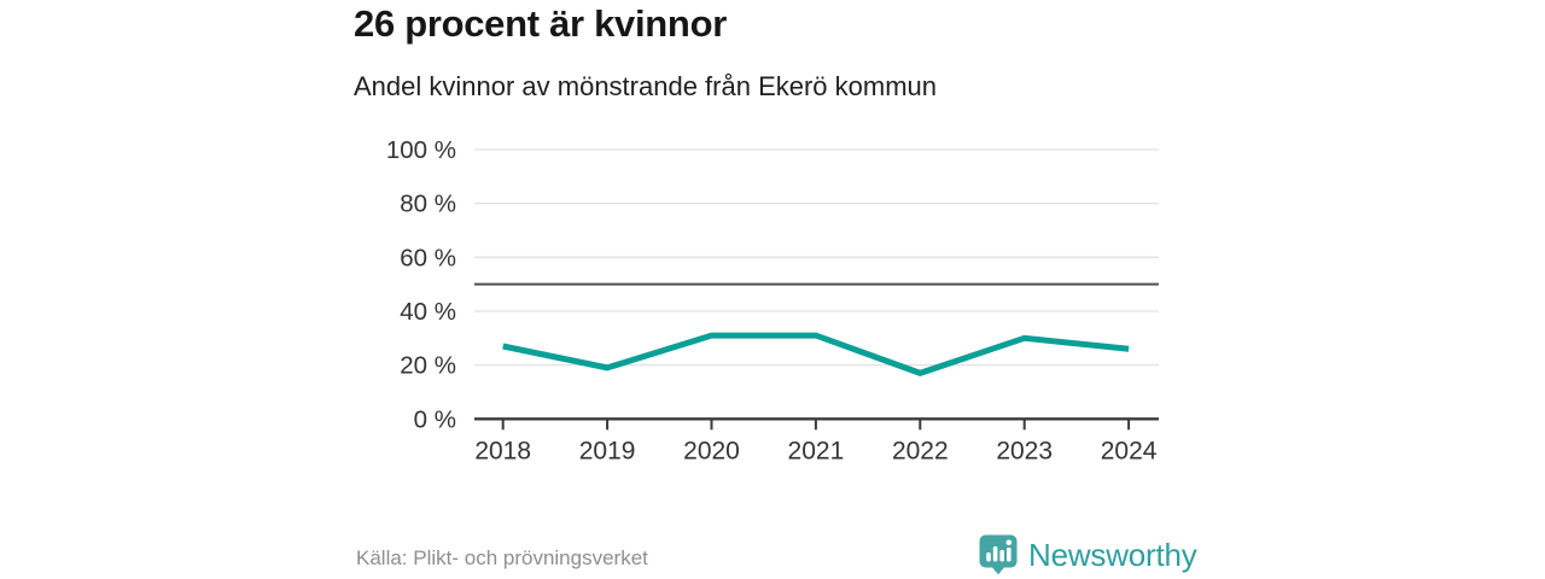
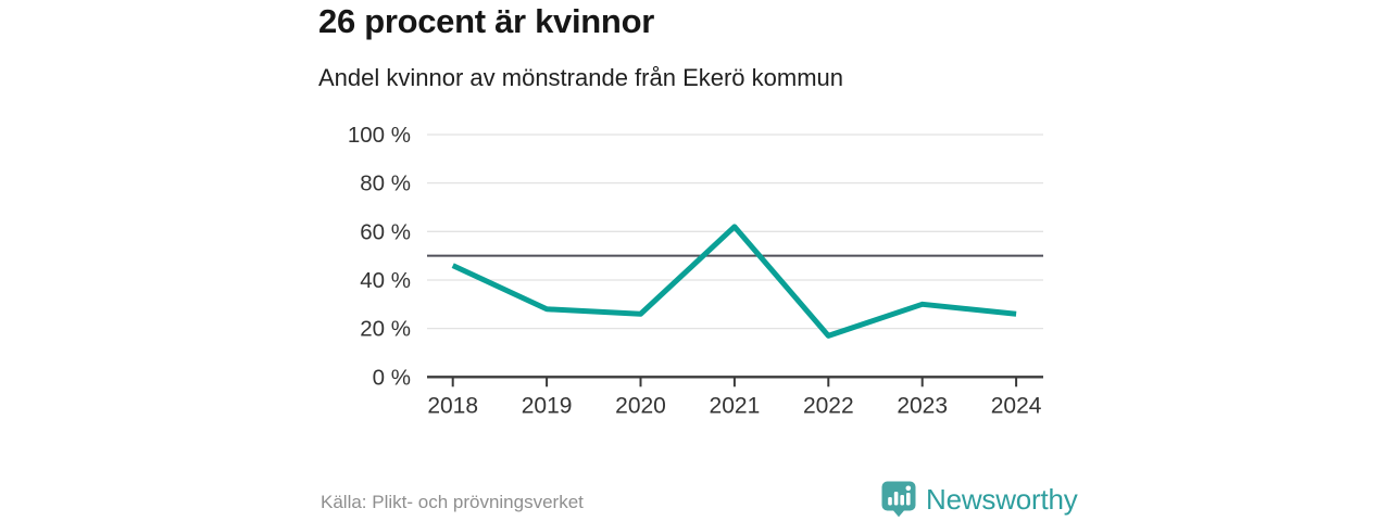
2018: 27% -> 46%
2019: 19% -> 28%
2020: 31% -> 26%
2021: 31% -> 62%
